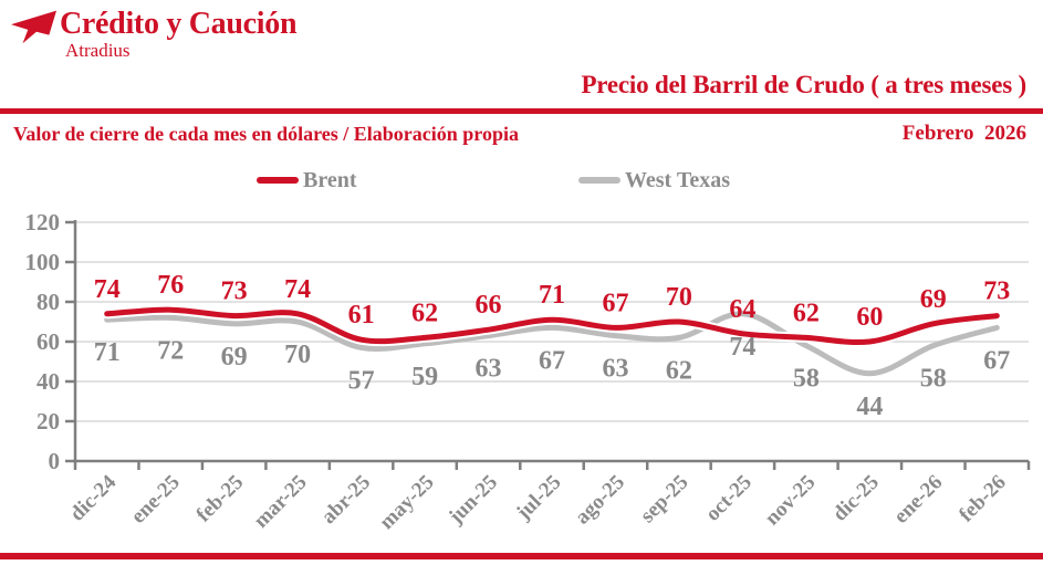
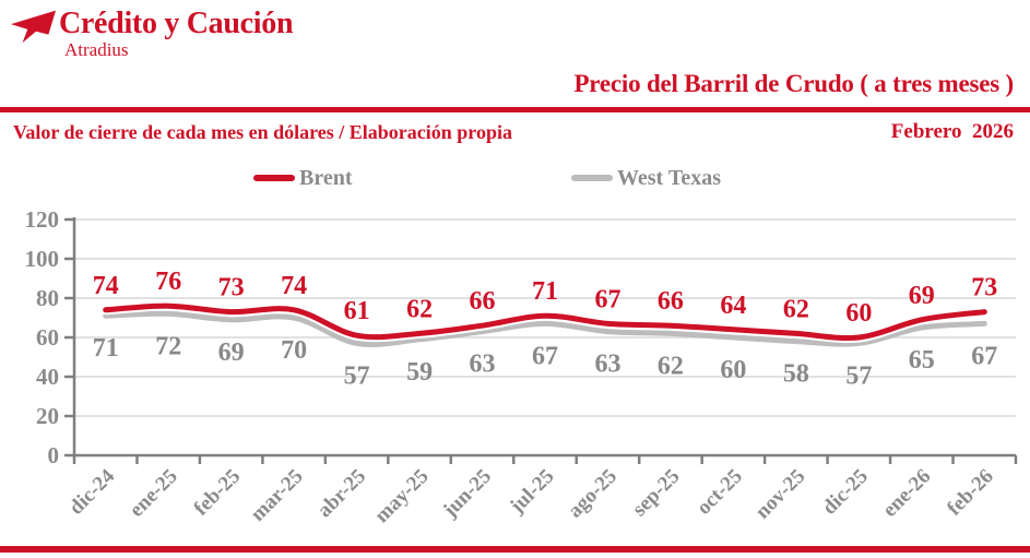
Brent/sep-25: 70 -> 66
West Texas/oct-25: 74 -> 60
West Texas/dic-25: 44 -> 57
West Texas/ene-26: 58 -> 65
